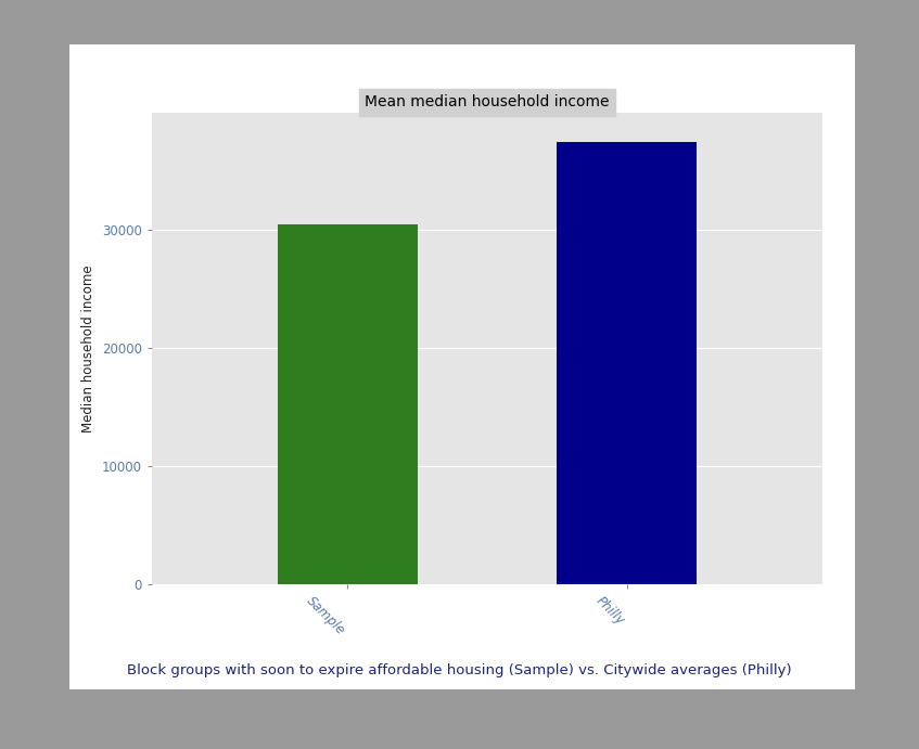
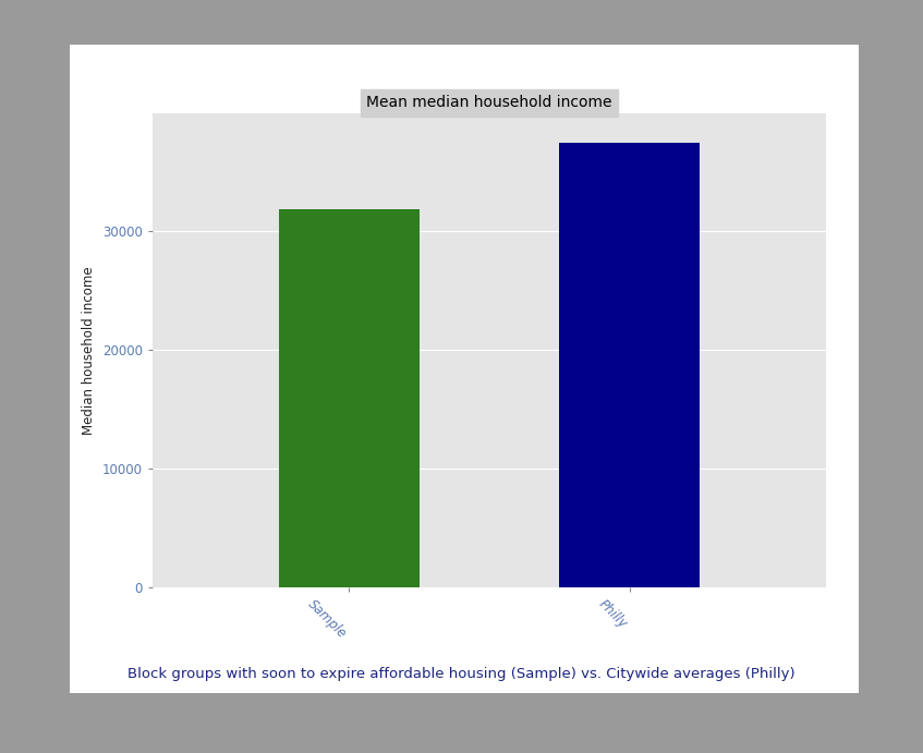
Sample: 30500 -> 31900
